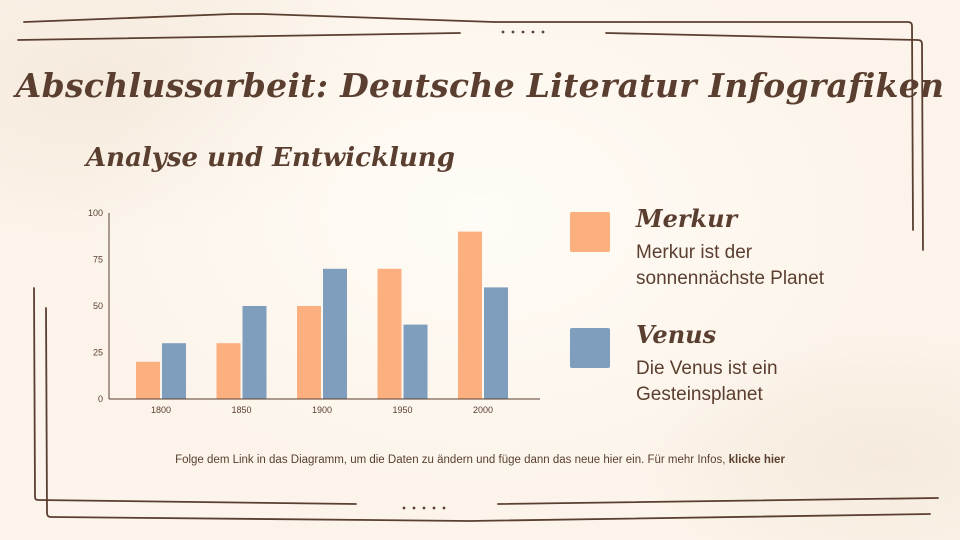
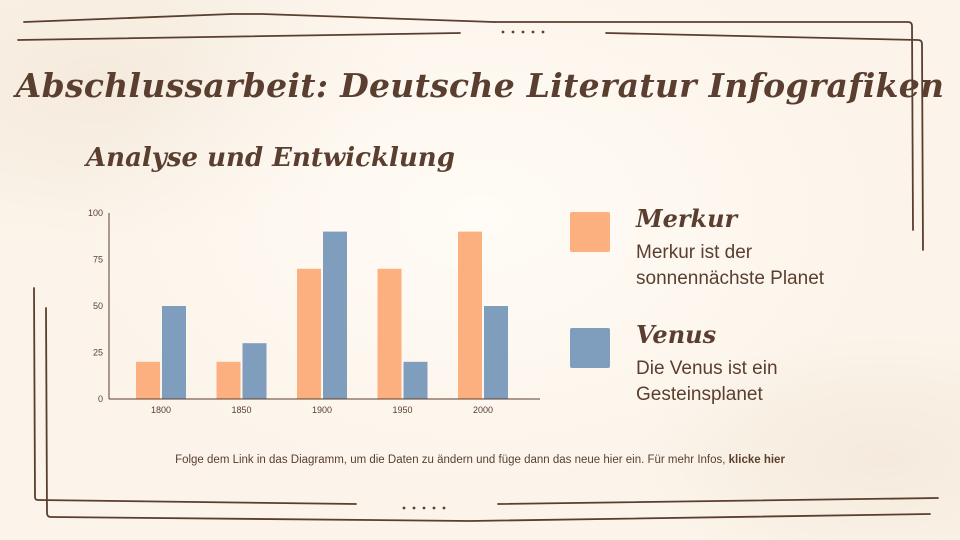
Venus/1800: 30 -> 50
Merkur/1850: 30 -> 20
Venus/1850: 50 -> 30
Merkur/1900: 50 -> 70
Venus/1900: 70 -> 90
Venus/1950: 40 -> 20
Venus/2000: 60 -> 50
